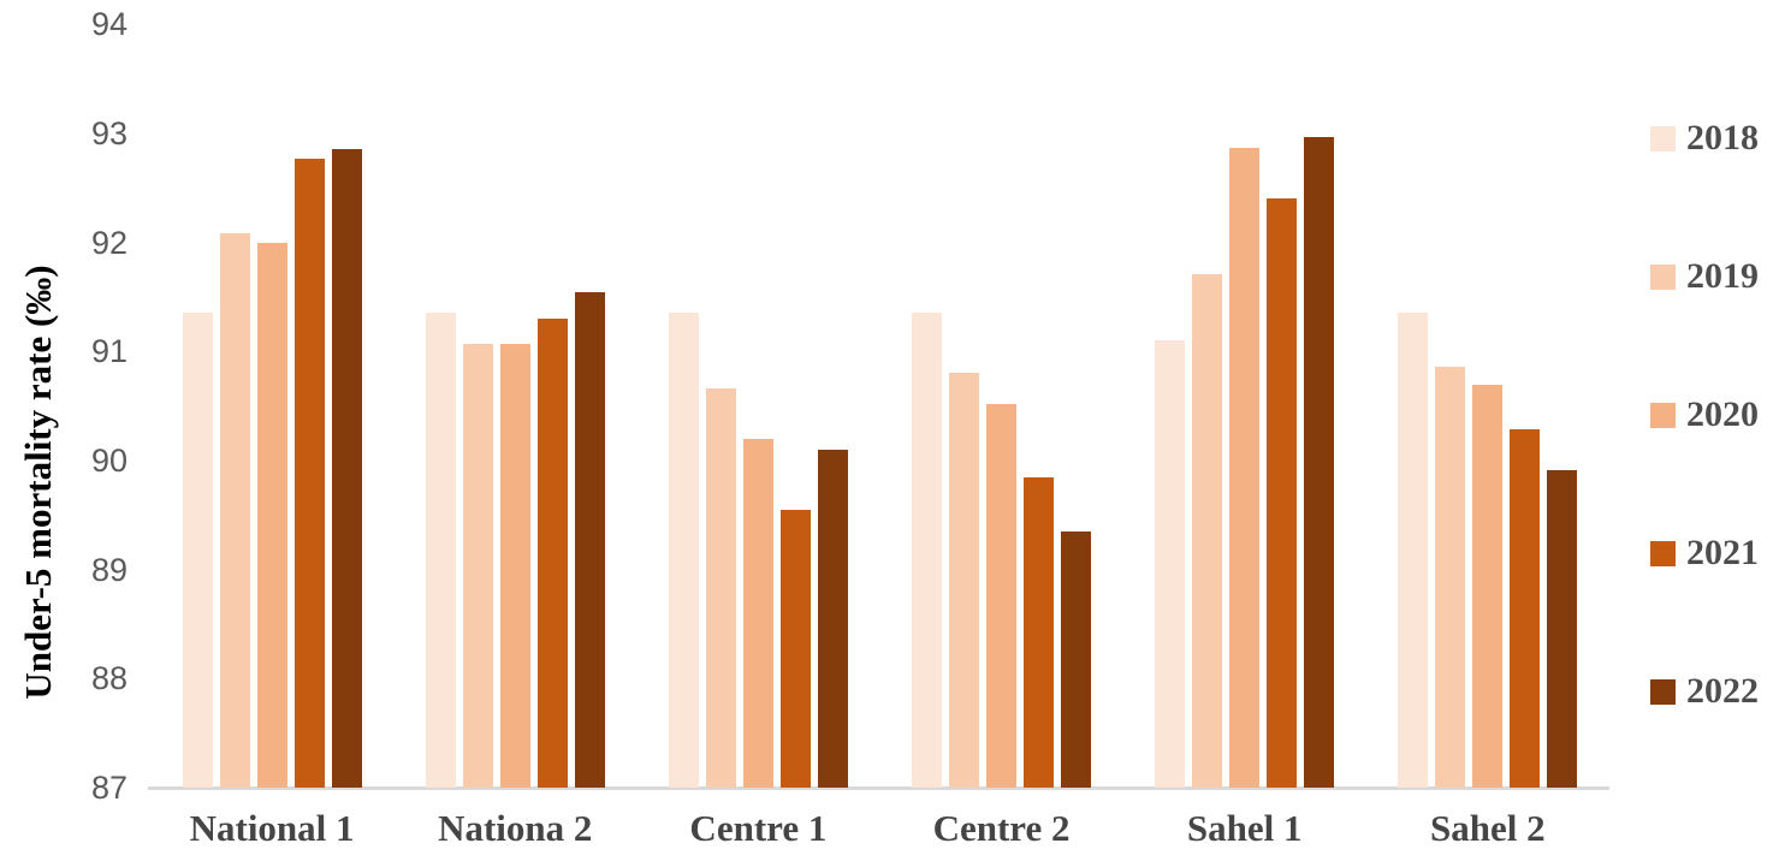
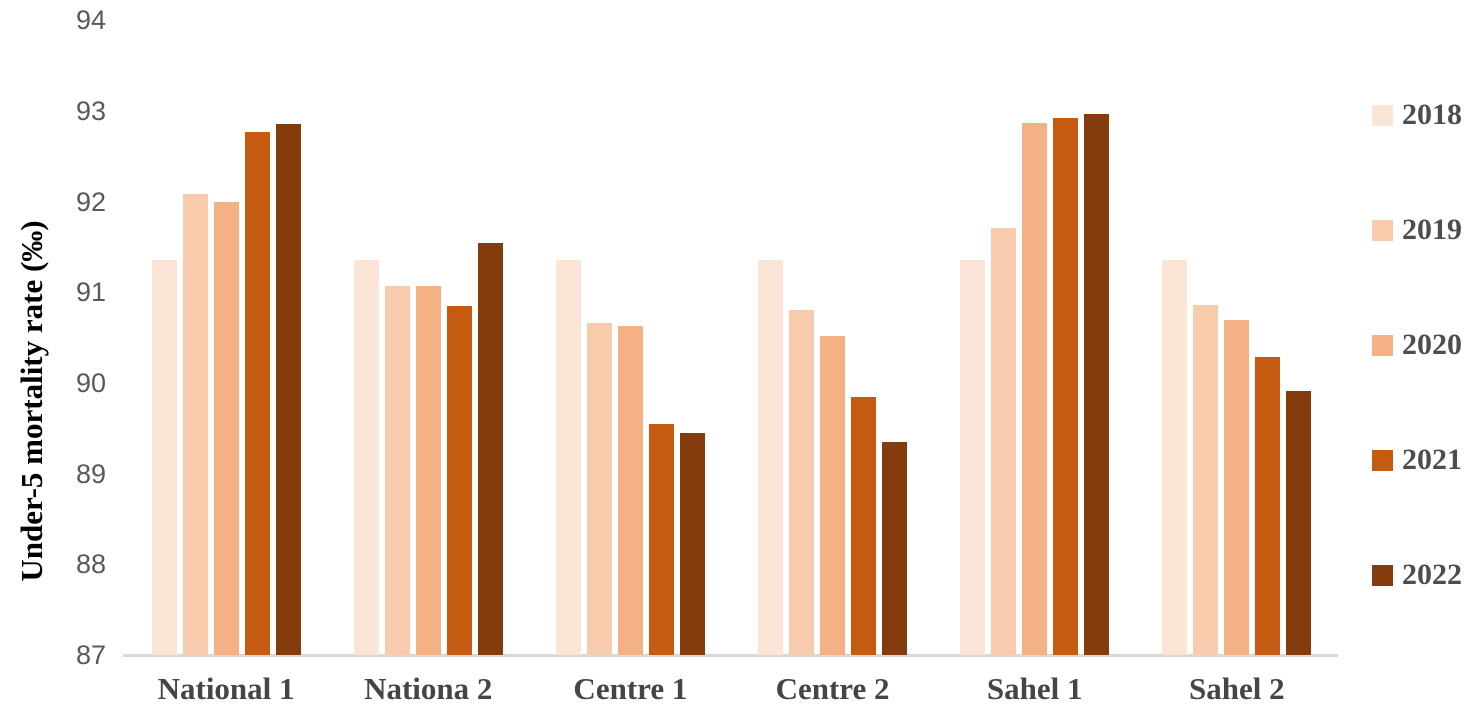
2021/Nationa 2: 91.3 -> 90.8
2020/Centre 1: 90.2 -> 90.6
2022/Centre 1: 90.1 -> 89.5
2018/Sahel 1: 91.1 -> 91.3
2021/Sahel 1: 92.4 -> 92.9
